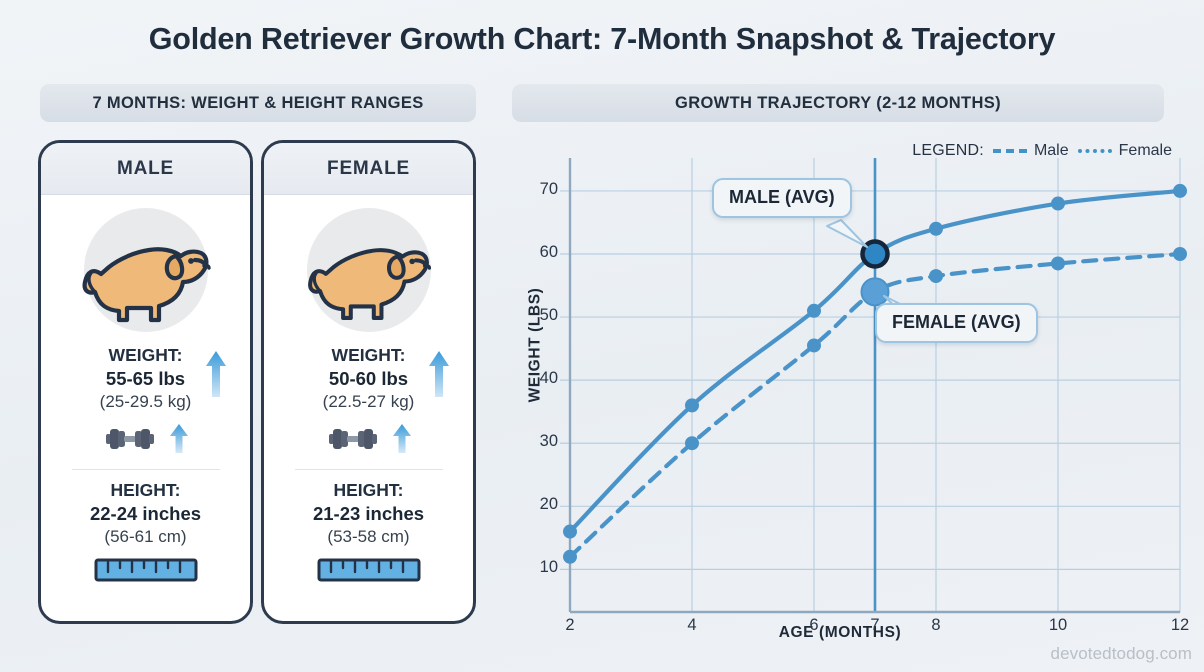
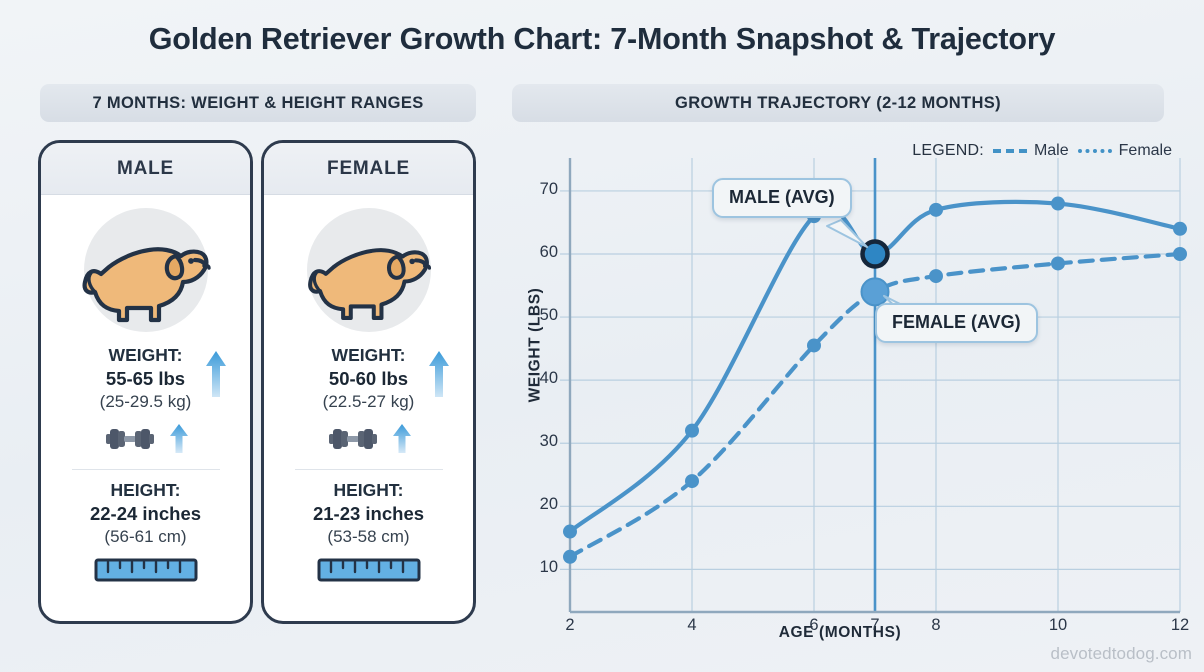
Male/4: 36 -> 32
Female/4: 30 -> 24
Male/6: 51 -> 66
Male/8: 64 -> 67
Male/12: 70 -> 64
